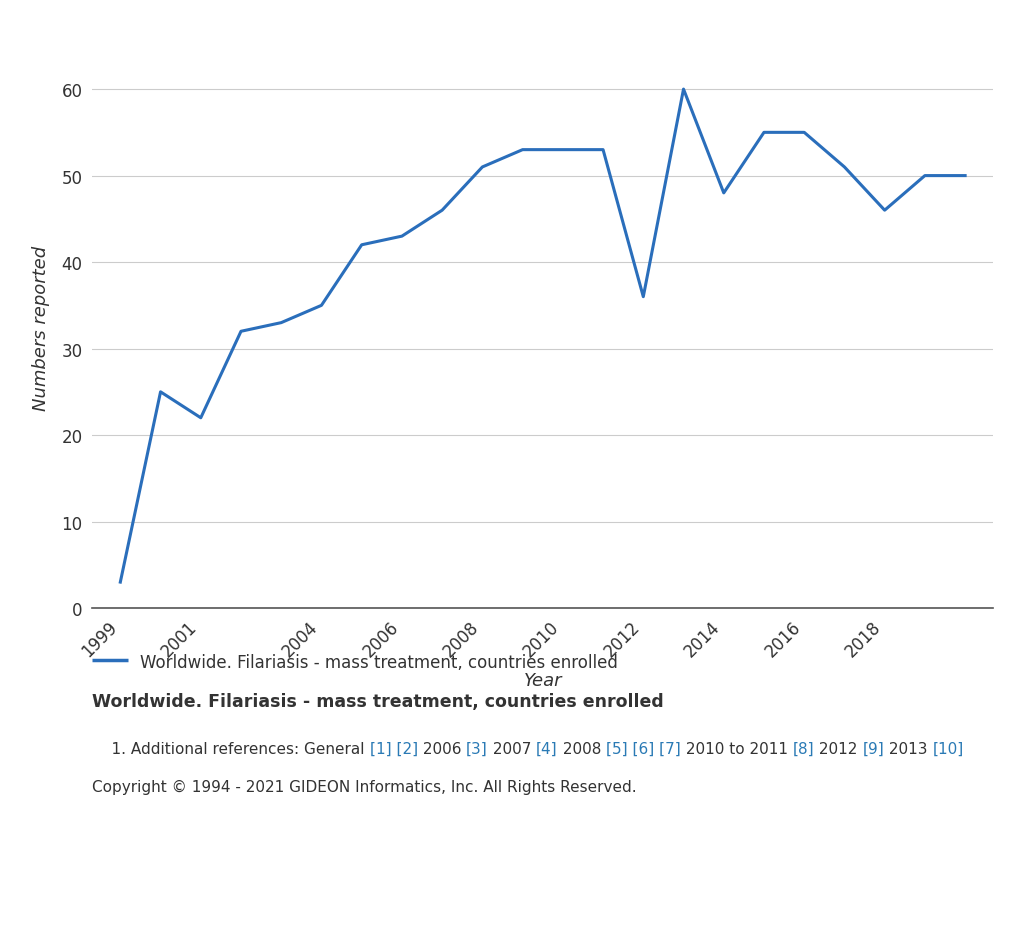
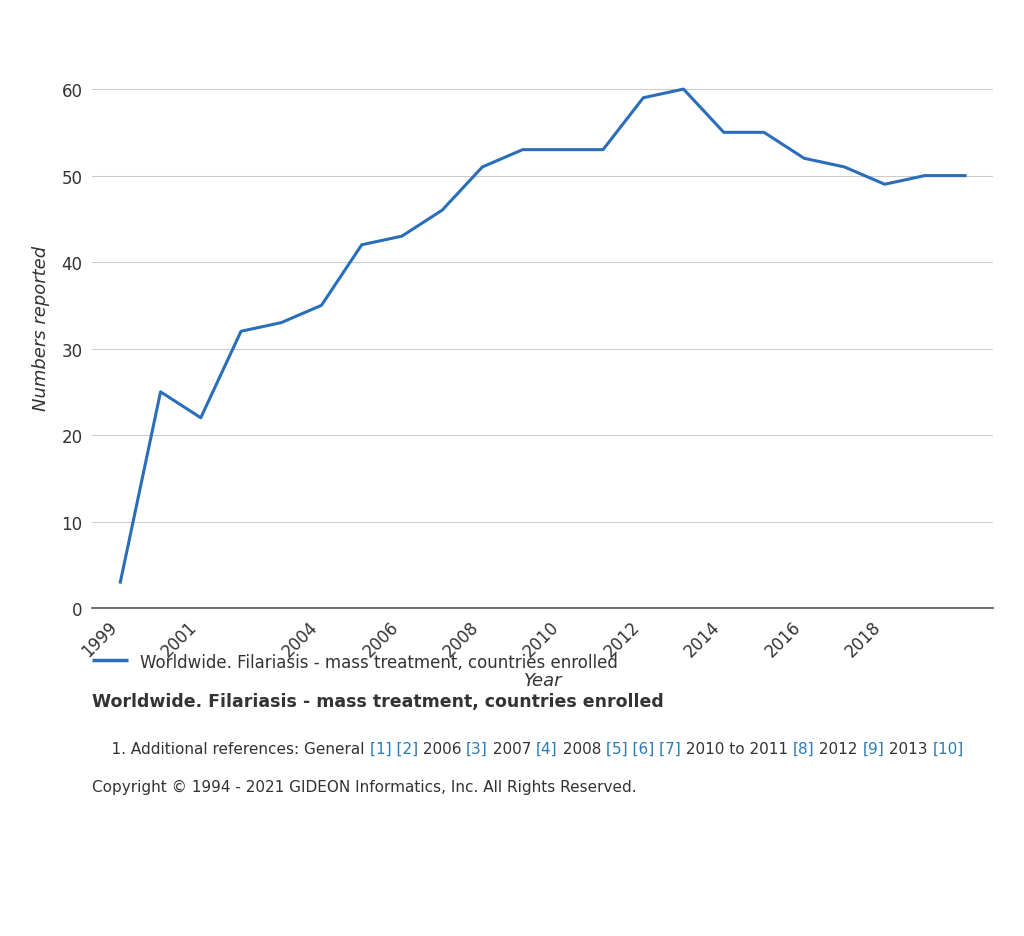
2012: 36 -> 59
2014: 48 -> 55
2016: 55 -> 52
2018: 46 -> 49
